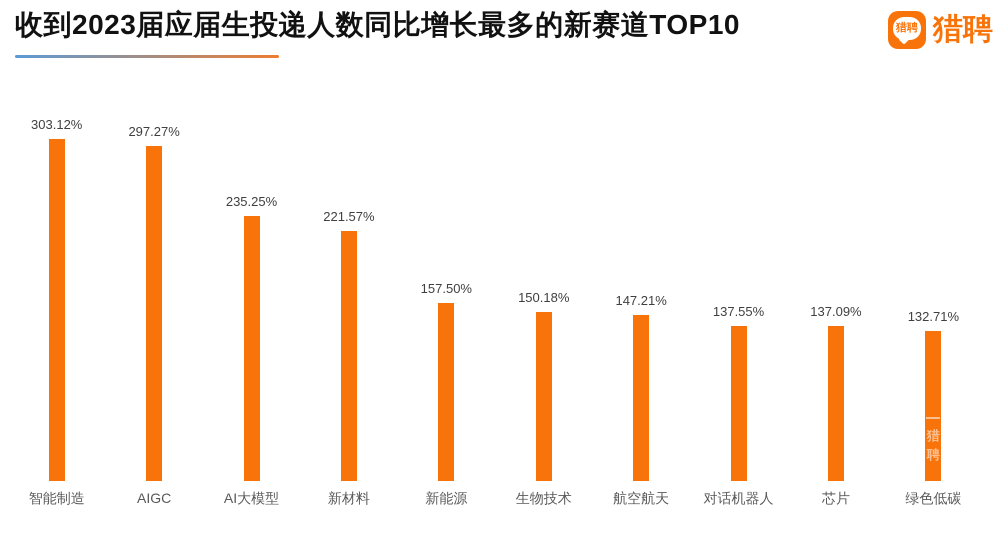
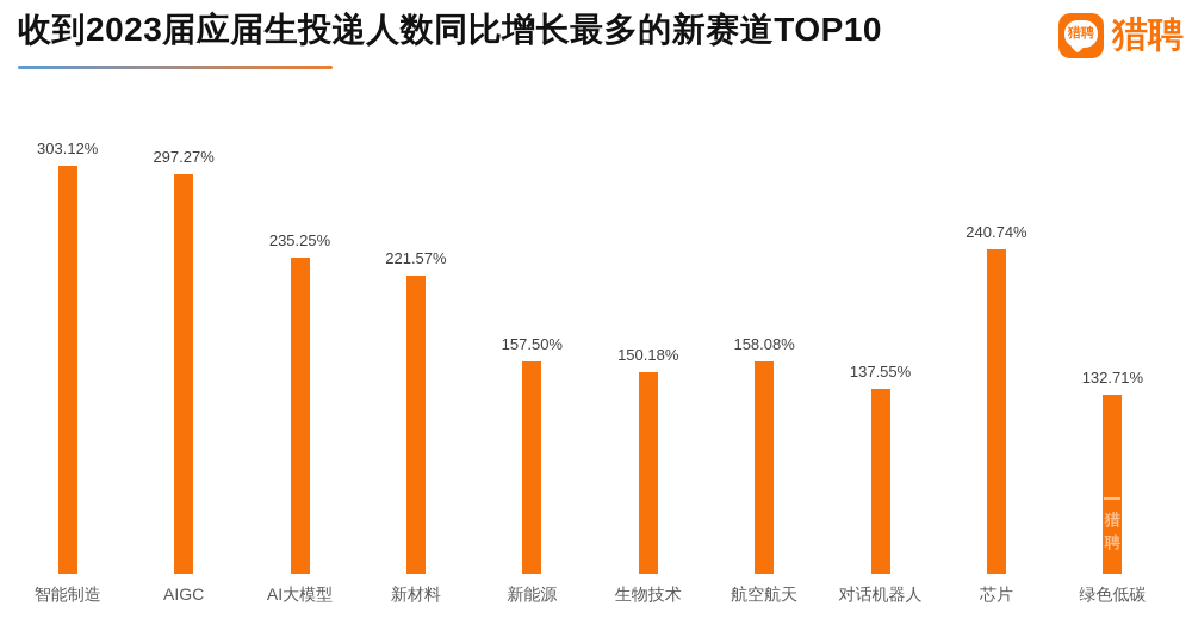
航空航天: 147.21% -> 158.08%
芯片: 137.09% -> 240.74%
